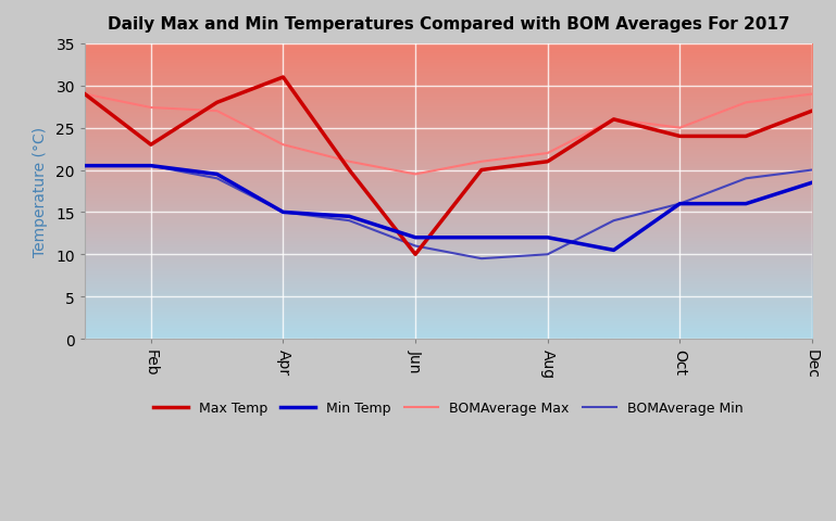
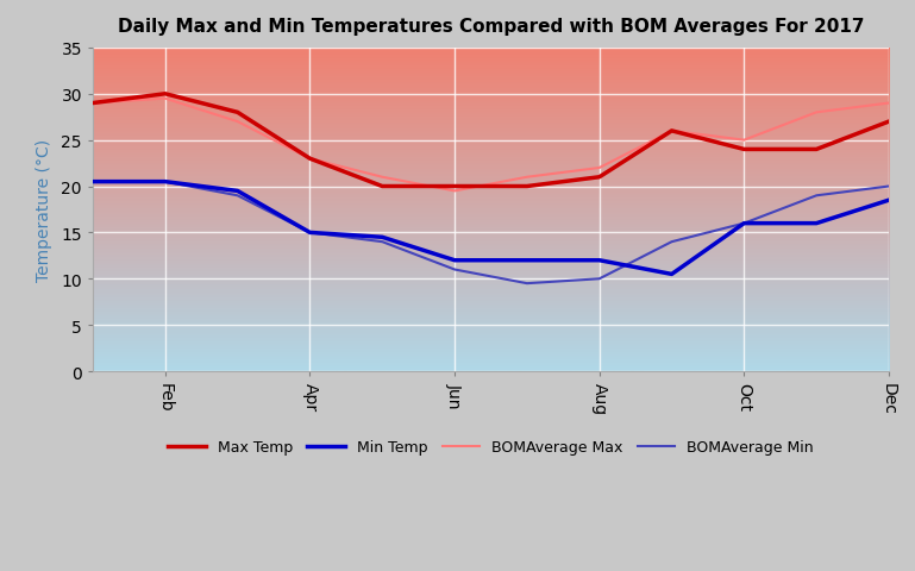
Max Temp/Feb: 23 -> 30
BOMAverage Max/Feb: 27.4 -> 29.5
Max Temp/Apr: 31 -> 23
Max Temp/Jun: 10 -> 20
